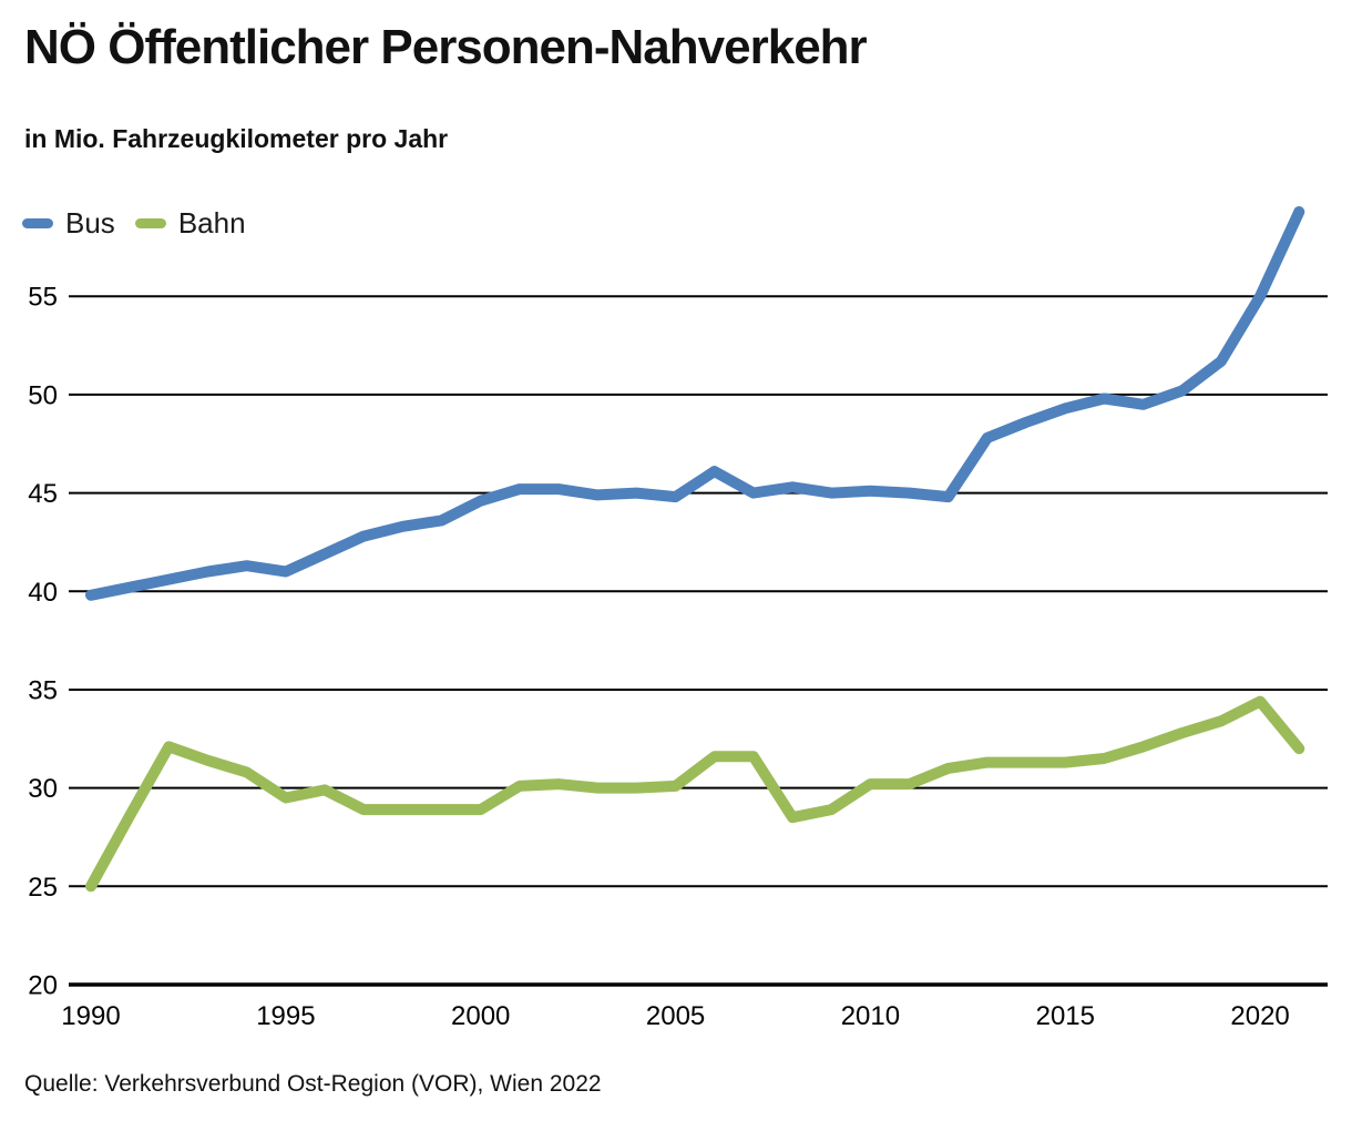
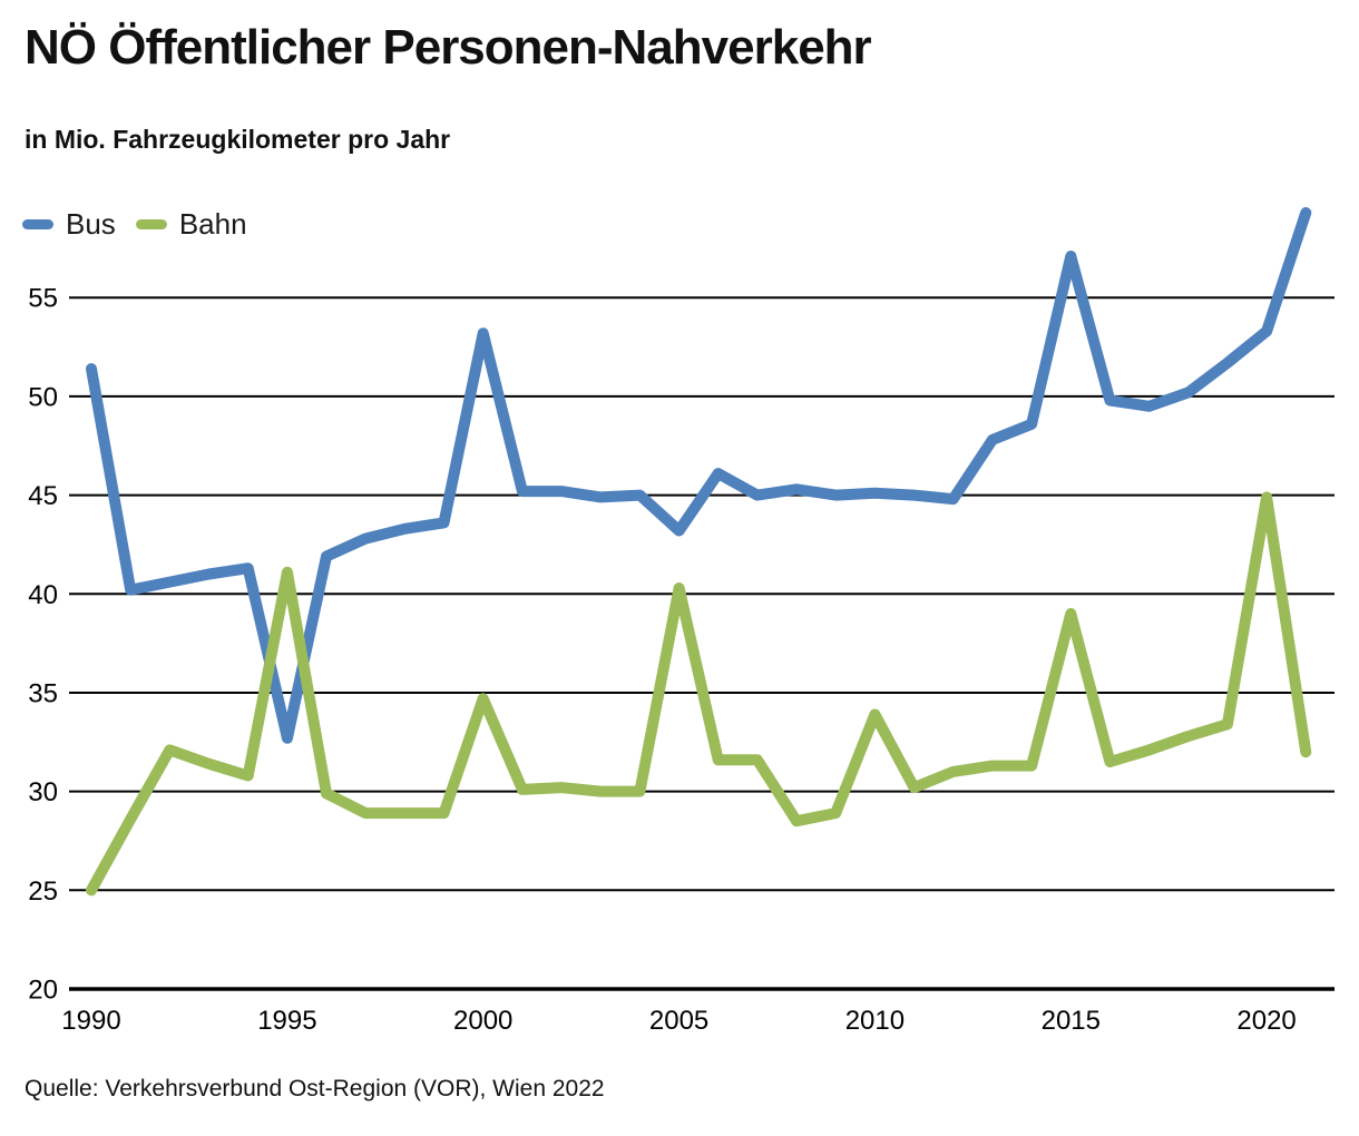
Bus/1990: 39.8 -> 51.4
Bus/1995: 41.0 -> 32.7
Bahn/1995: 29.5 -> 41.1
Bus/2000: 44.6 -> 53.2
Bahn/2000: 28.9 -> 34.7
Bus/2005: 44.8 -> 43.2
Bahn/2005: 30.1 -> 40.3
Bahn/2010: 30.2 -> 33.9
Bus/2015: 49.3 -> 57.1
Bahn/2015: 31.3 -> 39.0
Bus/2020: 55.0 -> 53.3
Bahn/2020: 34.4 -> 44.9
